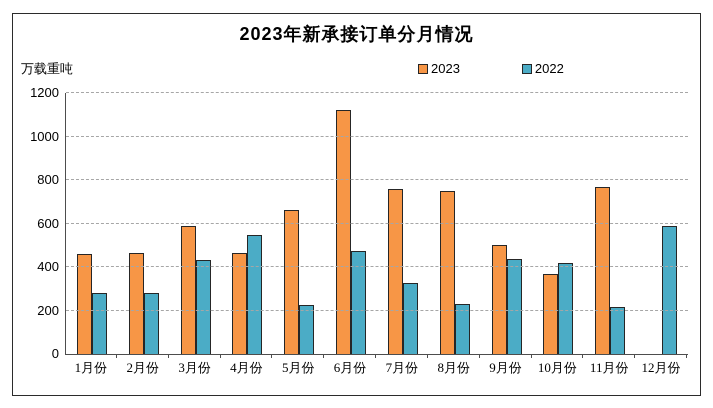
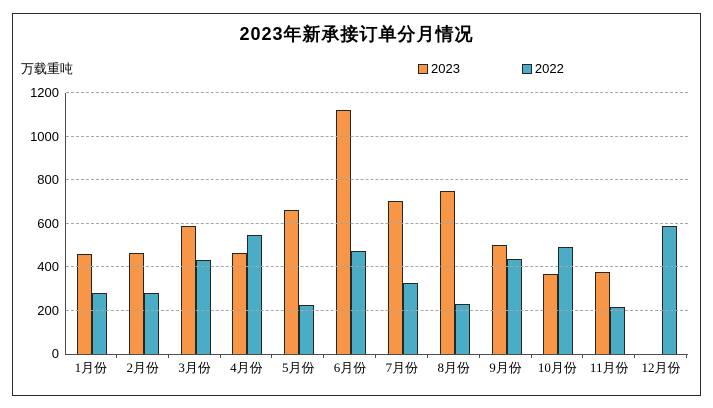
2023/7月份: 760 -> 700
2022/10月份: 420 -> 490
2023/11月份: 770 -> 380
